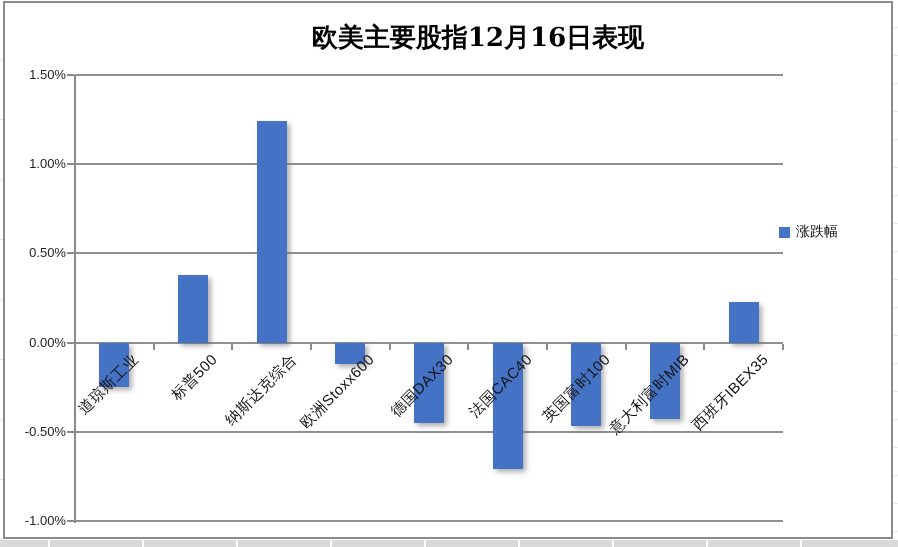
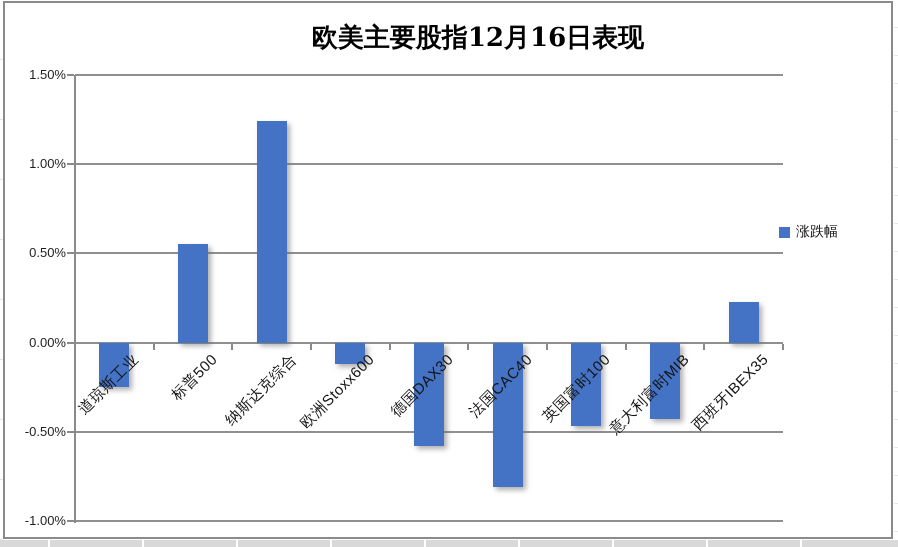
标普500: 0.38% -> 0.55%
德国DAX30: -0.45% -> -0.58%
法国CAC40: -0.71% -> -0.81%
